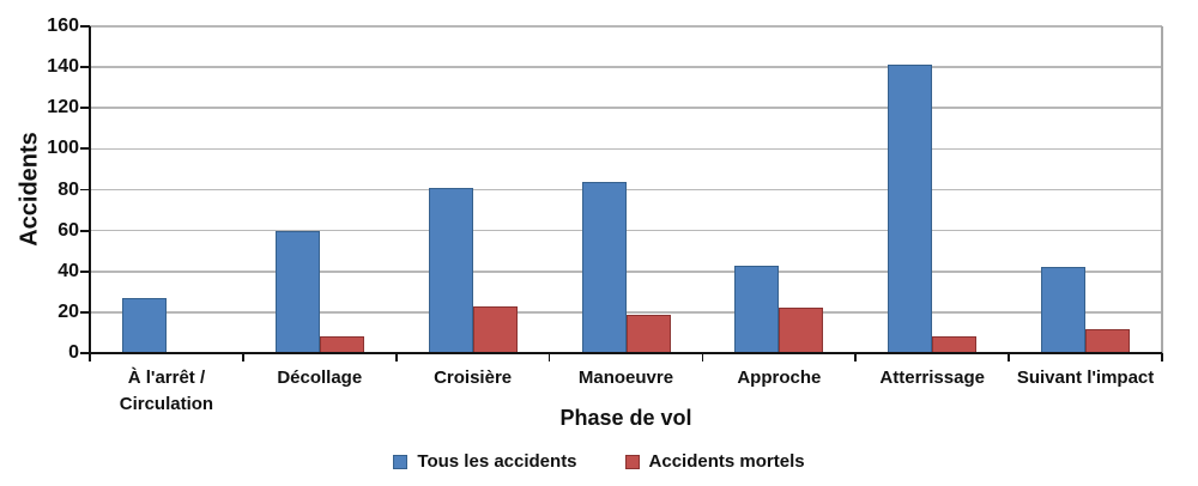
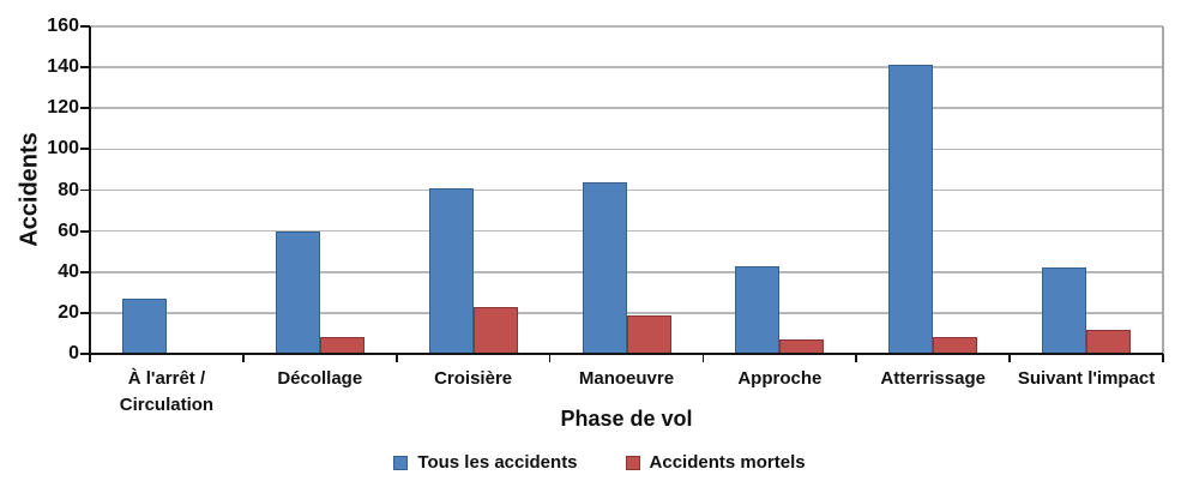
Accidents mortels/Approche: 22 -> 7
